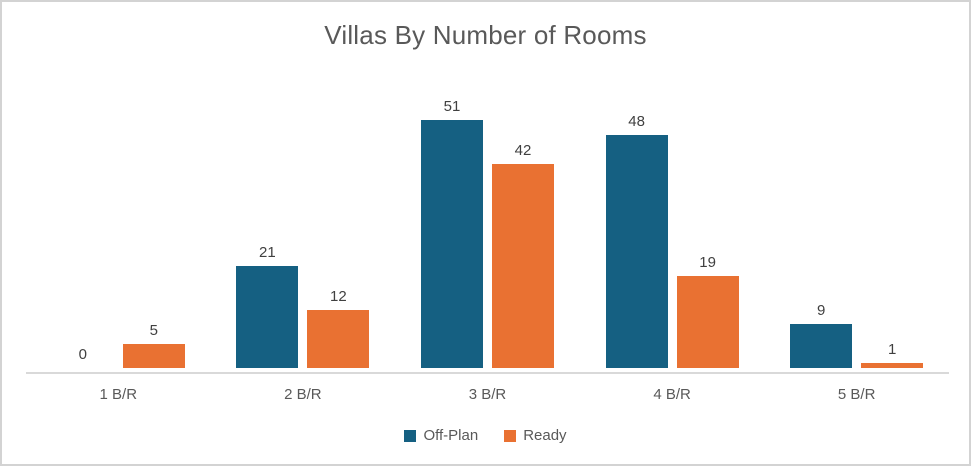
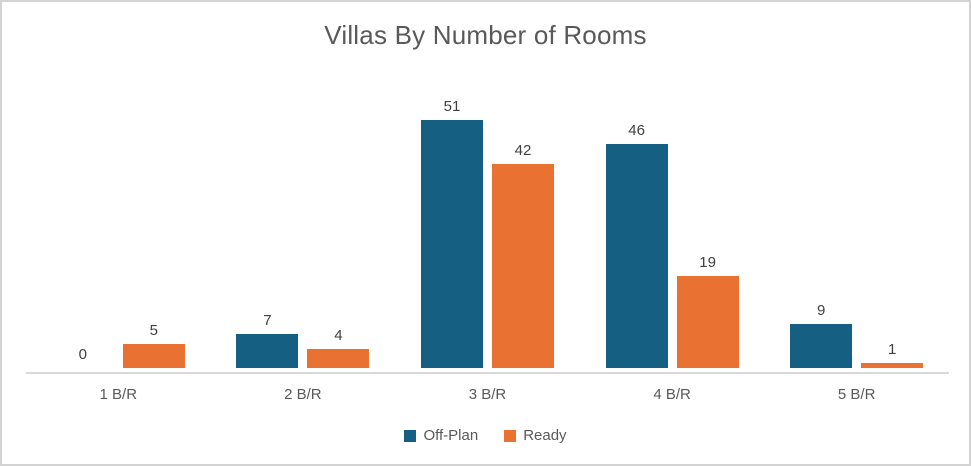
Off-Plan/2 B/R: 21 -> 7
Ready/2 B/R: 12 -> 4
Off-Plan/4 B/R: 48 -> 46
